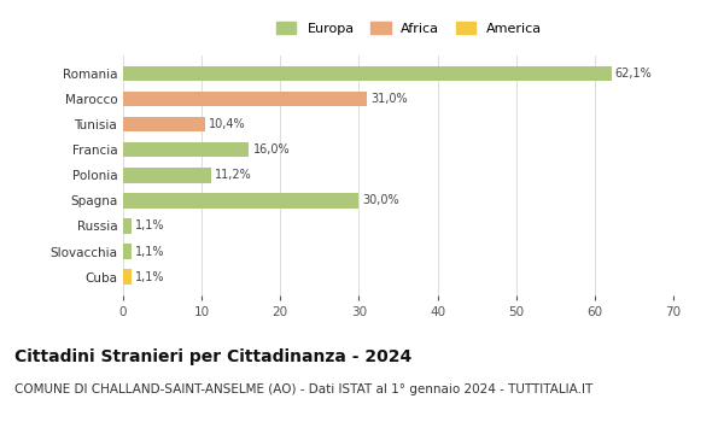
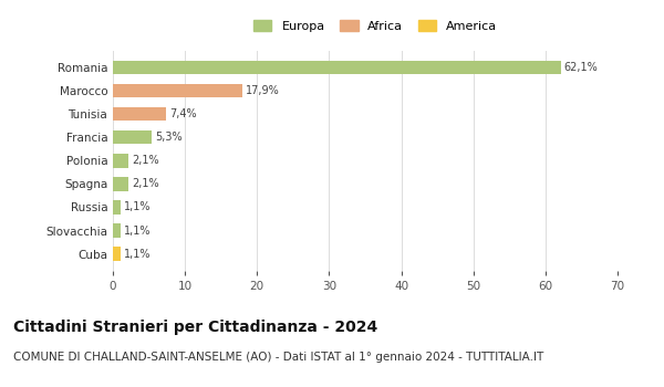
Marocco: 31,0% -> 17,9%
Tunisia: 10,4% -> 7,4%
Francia: 16,0% -> 5,3%
Polonia: 11,2% -> 2,1%
Spagna: 30,0% -> 2,1%
